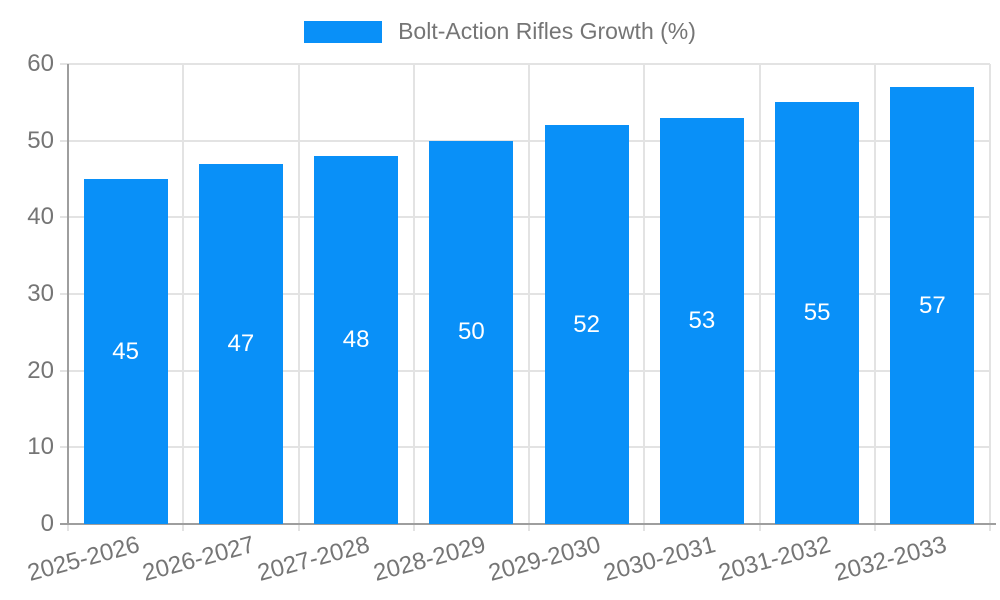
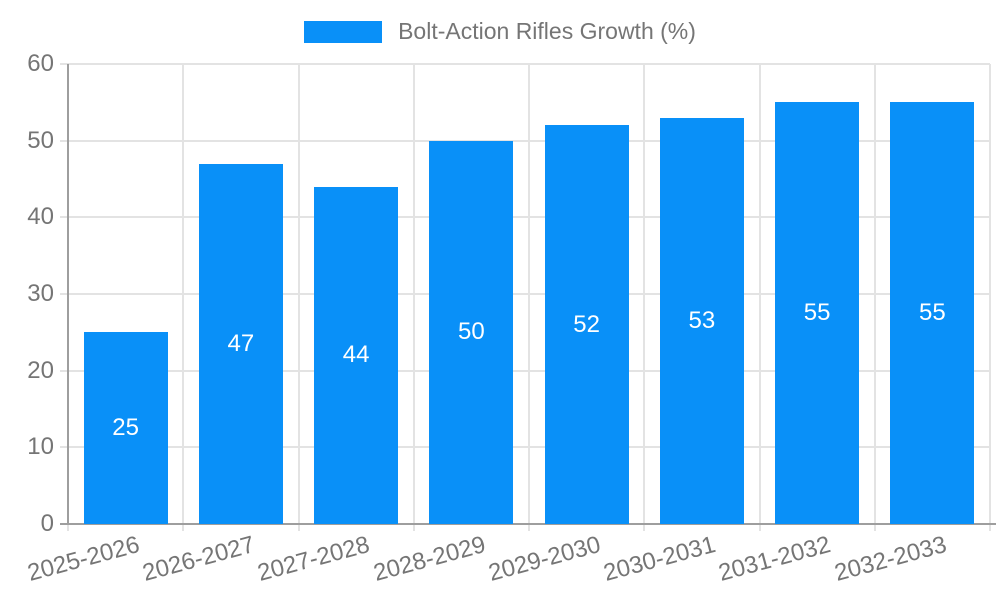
2025-2026: 45 -> 25
2027-2028: 48 -> 44
2032-2033: 57 -> 55
